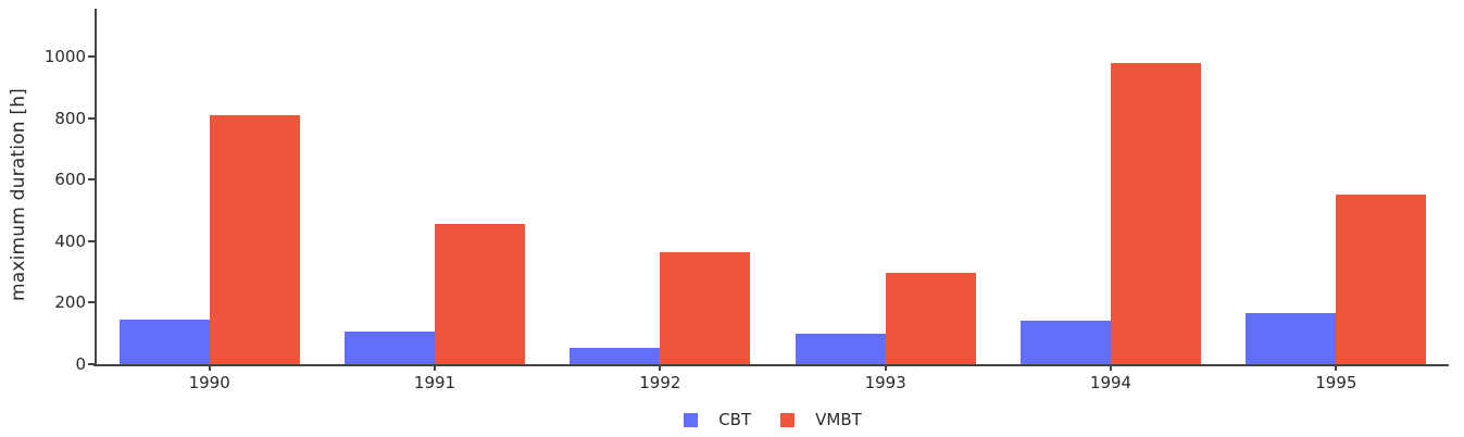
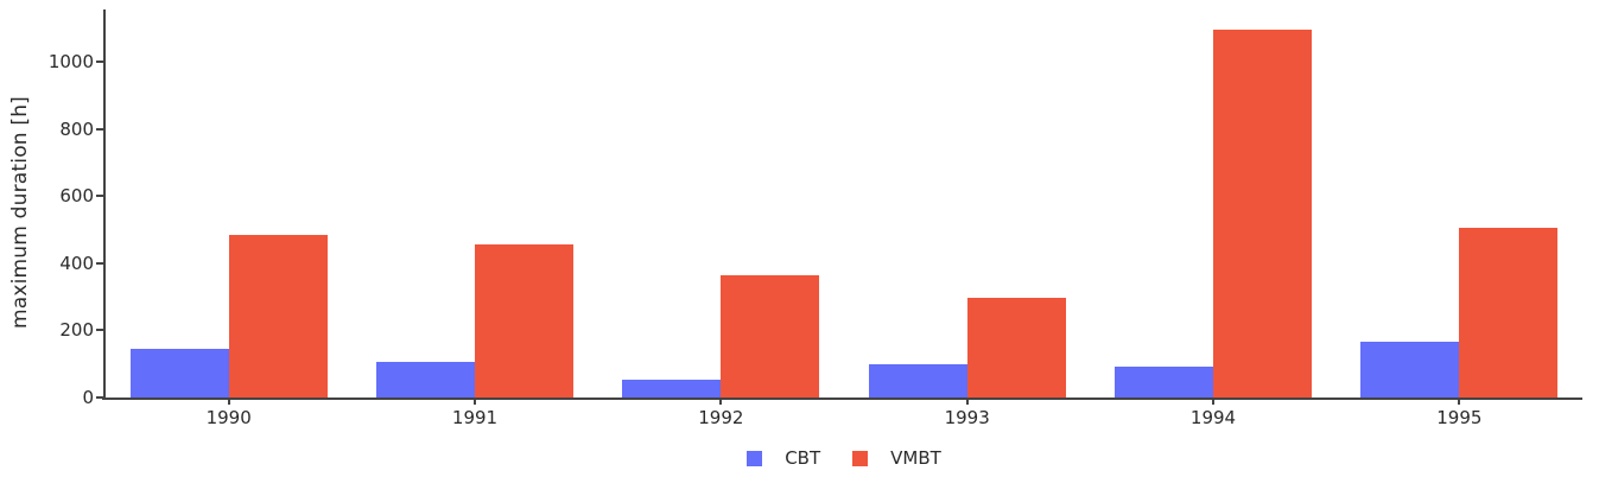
VMBT/1990: 810 -> 480
CBT/1994: 140 -> 90
VMBT/1994: 980 -> 1100
VMBT/1995: 550 -> 510
